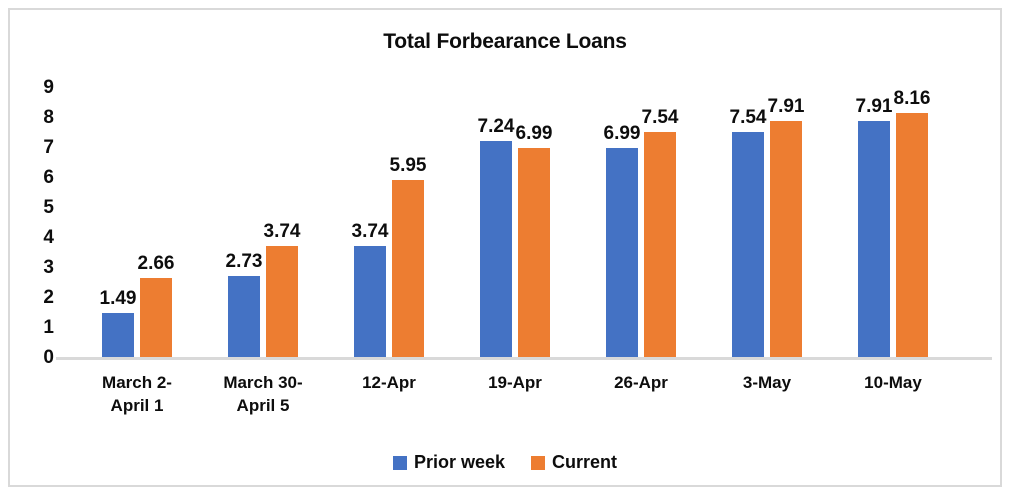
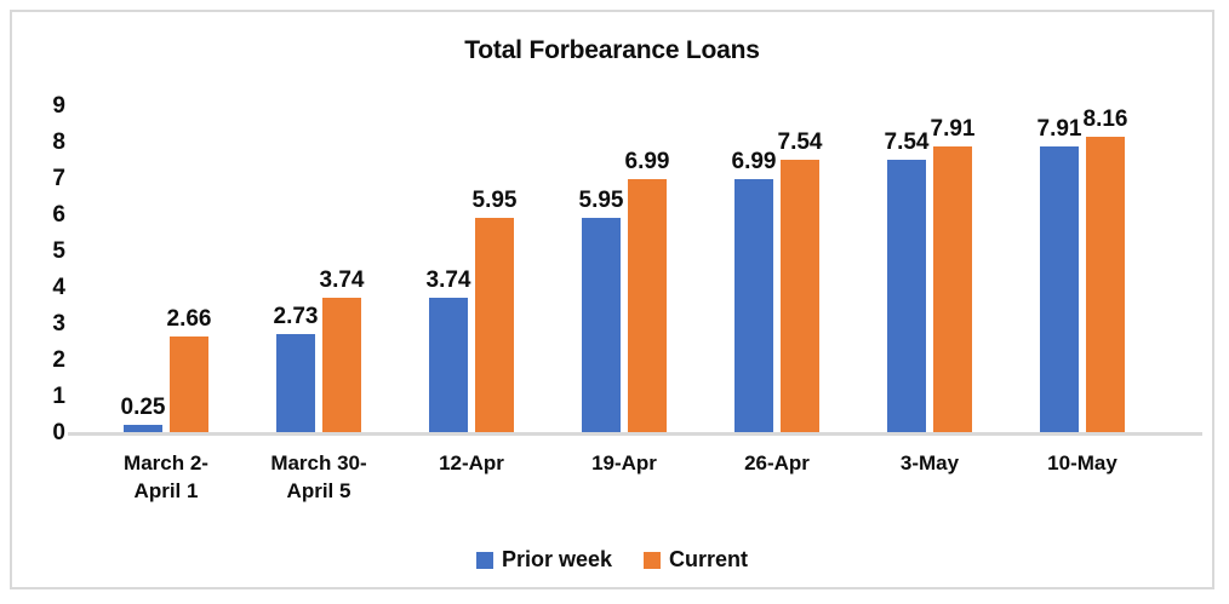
Prior week/March 2-April 1: 1.49 -> 0.25
Prior week/19-Apr: 7.24 -> 5.95
